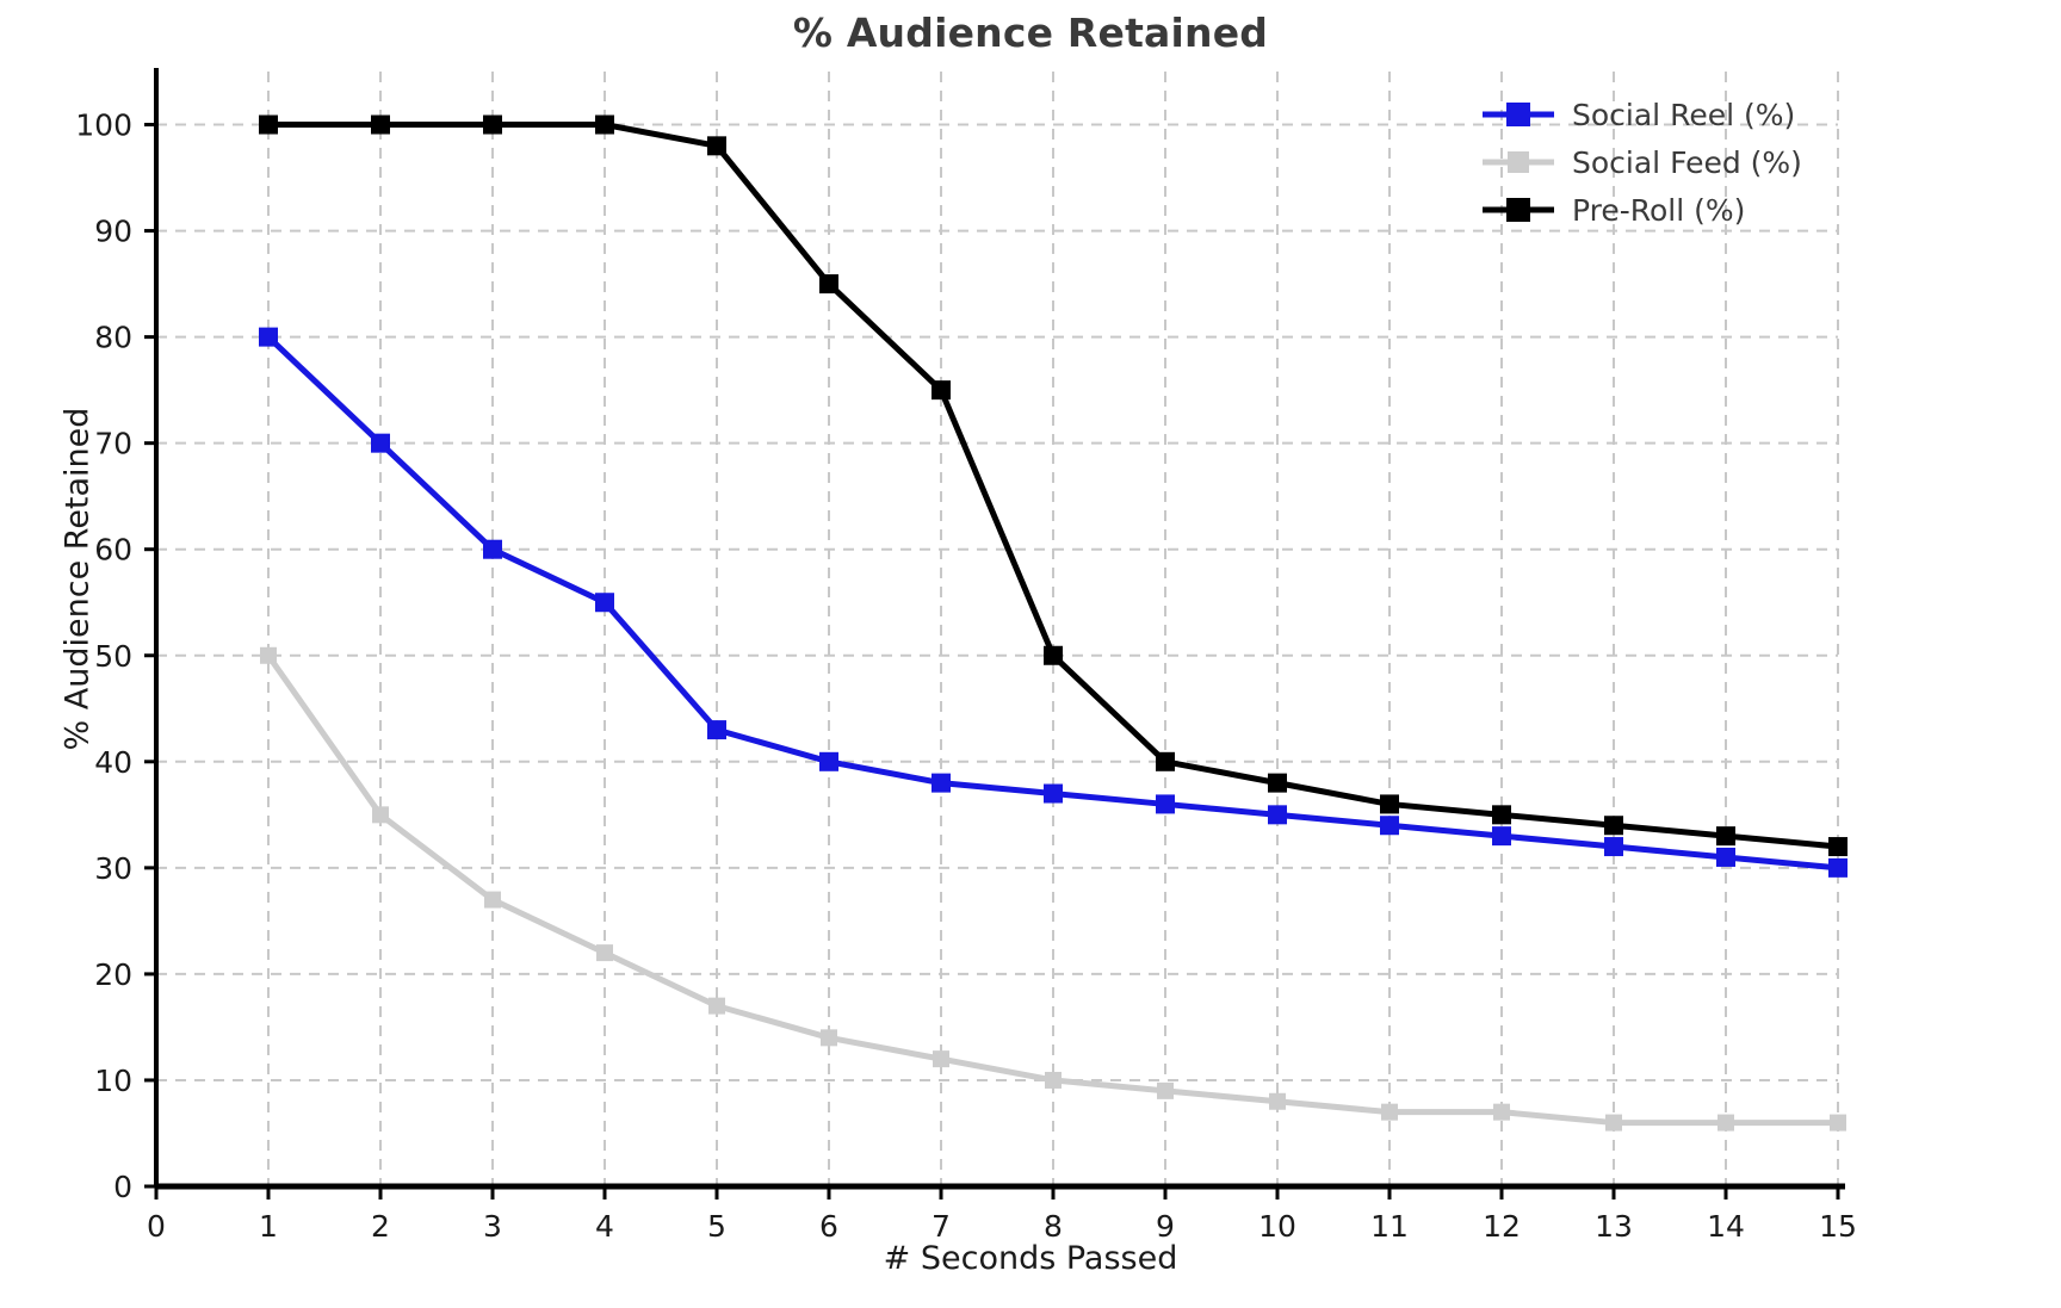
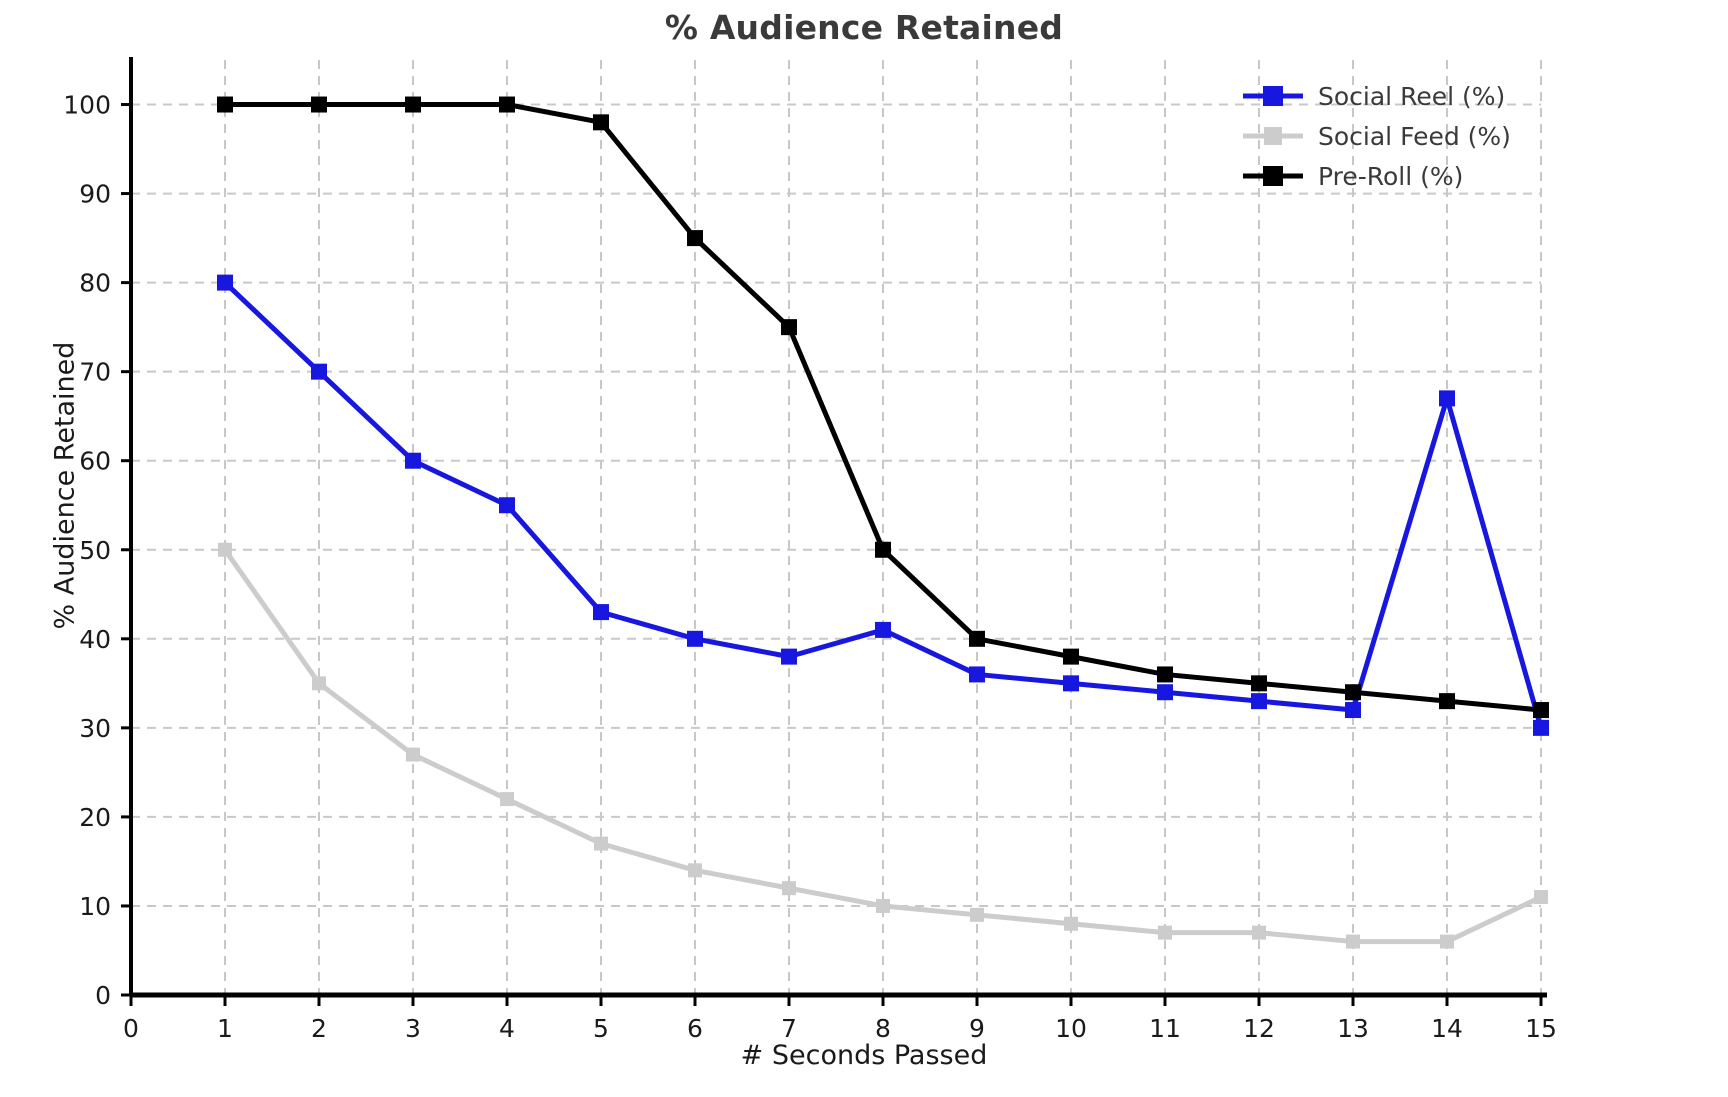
Social Reel (%)/8: 37 -> 41
Social Reel (%)/14: 31 -> 67
Social Feed (%)/15: 6 -> 11
